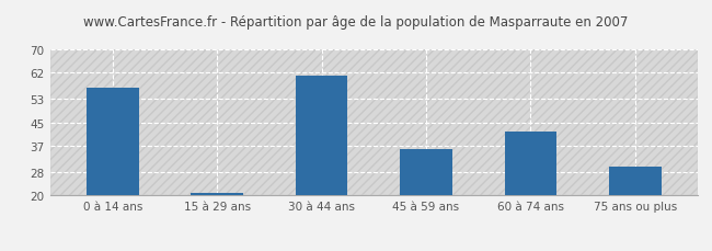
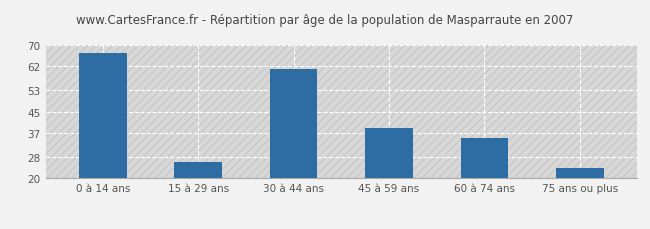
0 à 14 ans: 57 -> 67
15 à 29 ans: 21 -> 26
45 à 59 ans: 36 -> 39
60 à 74 ans: 42 -> 35
75 ans ou plus: 30 -> 24
